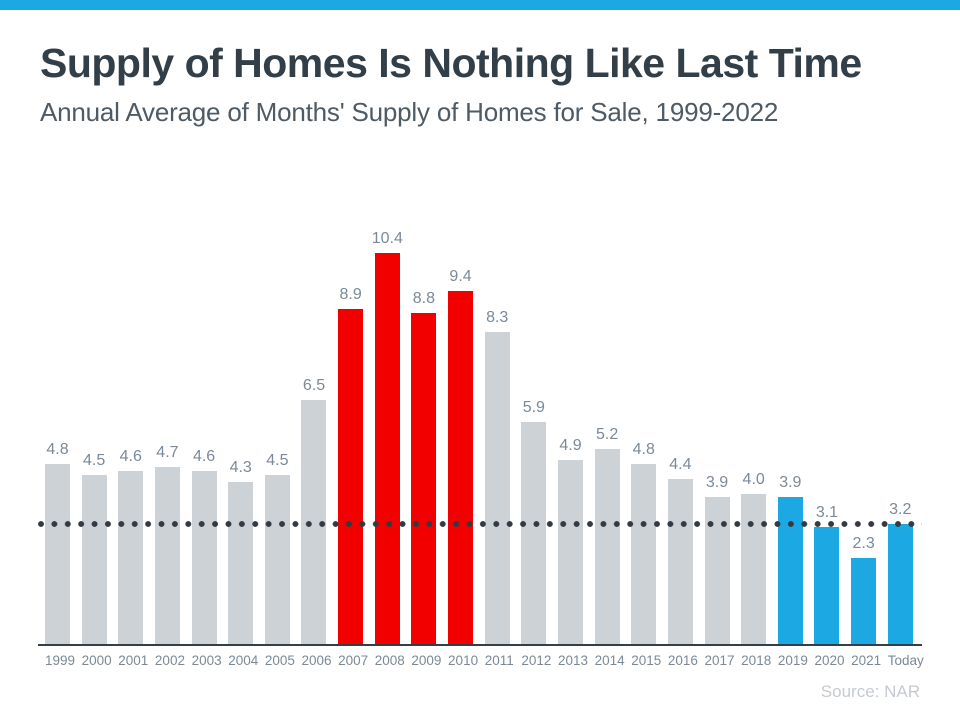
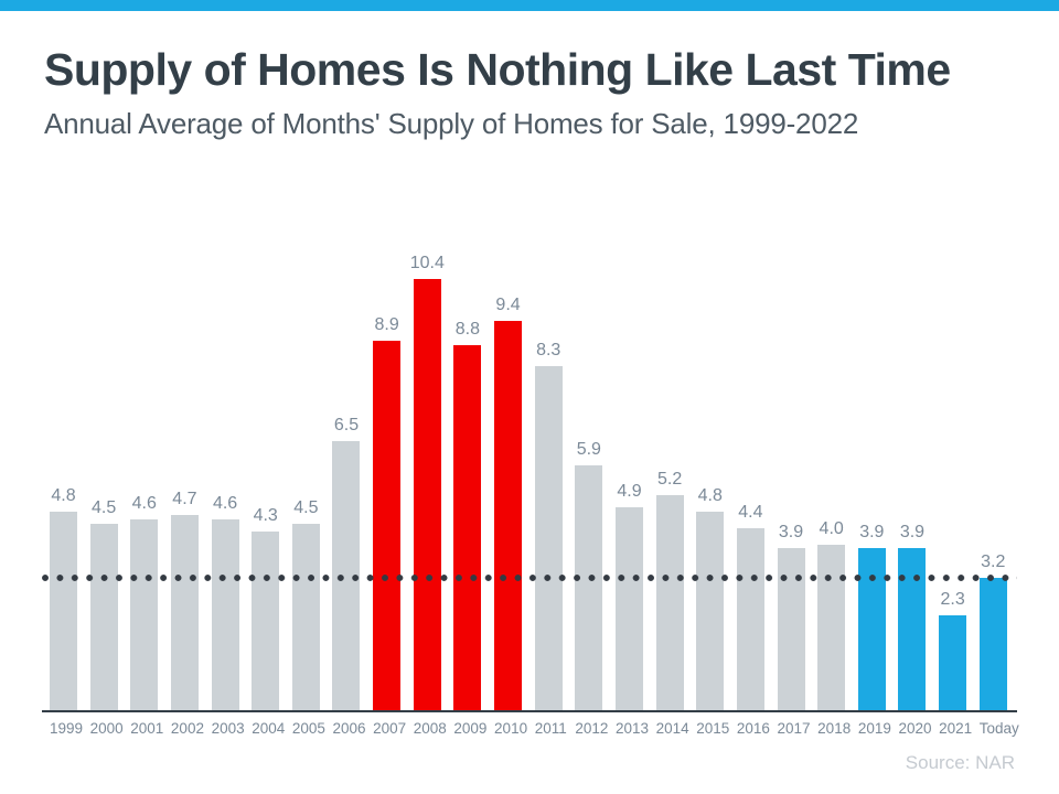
2020: 3.1 -> 3.9
